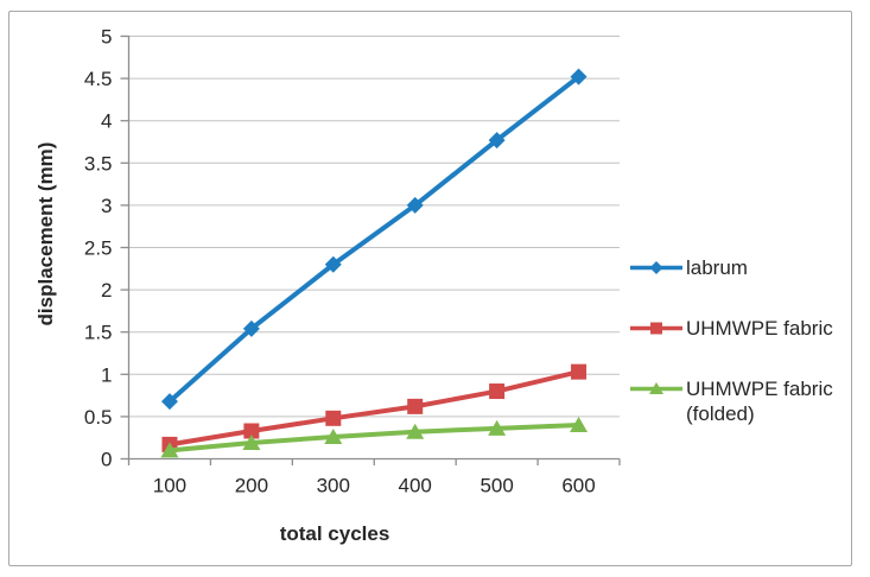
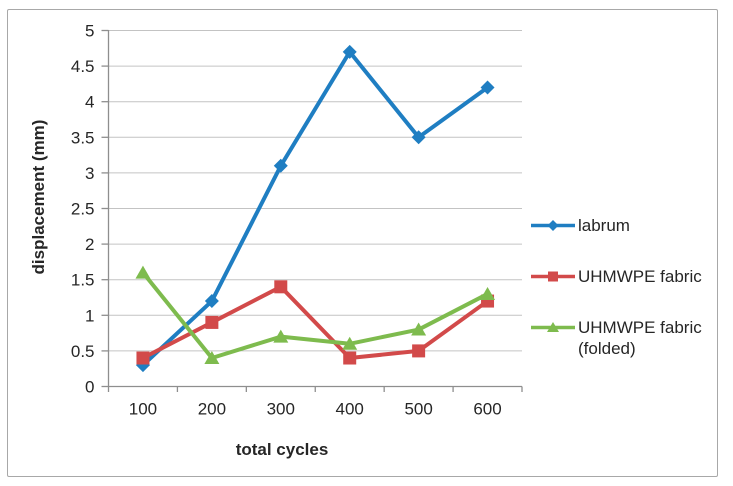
labrum/100: 0.7 -> 0.3
UHMWPE fabric/100: 0.2 -> 0.4
UHMWPE fabric (folded)/100: 0.1 -> 1.6
labrum/200: 1.5 -> 1.2
UHMWPE fabric/200: 0.3 -> 0.9
UHMWPE fabric (folded)/200: 0.2 -> 0.4
labrum/300: 2.3 -> 3.1
UHMWPE fabric/300: 0.5 -> 1.4
UHMWPE fabric (folded)/300: 0.3 -> 0.7
labrum/400: 3.0 -> 4.7
UHMWPE fabric/400: 0.6 -> 0.4
UHMWPE fabric (folded)/400: 0.3 -> 0.6
labrum/500: 3.8 -> 3.5
UHMWPE fabric/500: 0.8 -> 0.5
UHMWPE fabric (folded)/500: 0.4 -> 0.8
labrum/600: 4.5 -> 4.2
UHMWPE fabric/600: 1.0 -> 1.2
UHMWPE fabric (folded)/600: 0.4 -> 1.3
